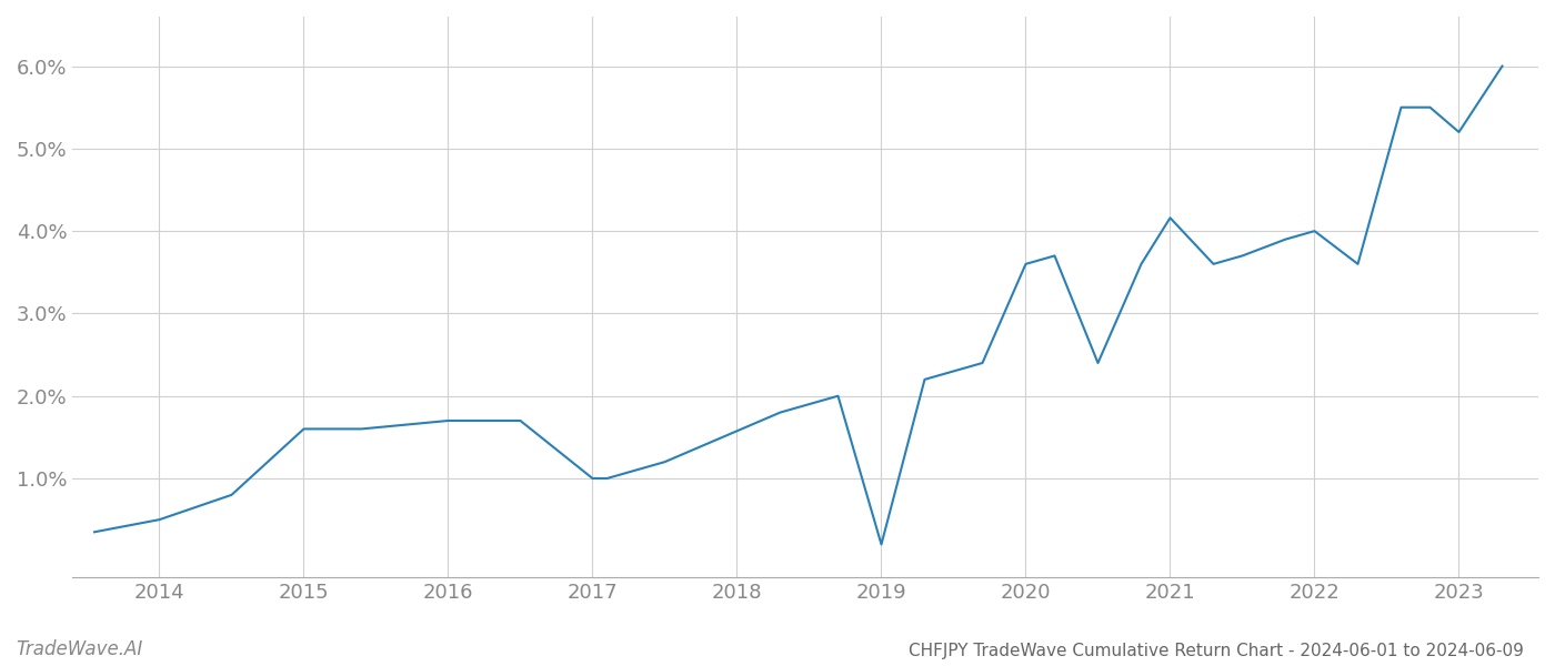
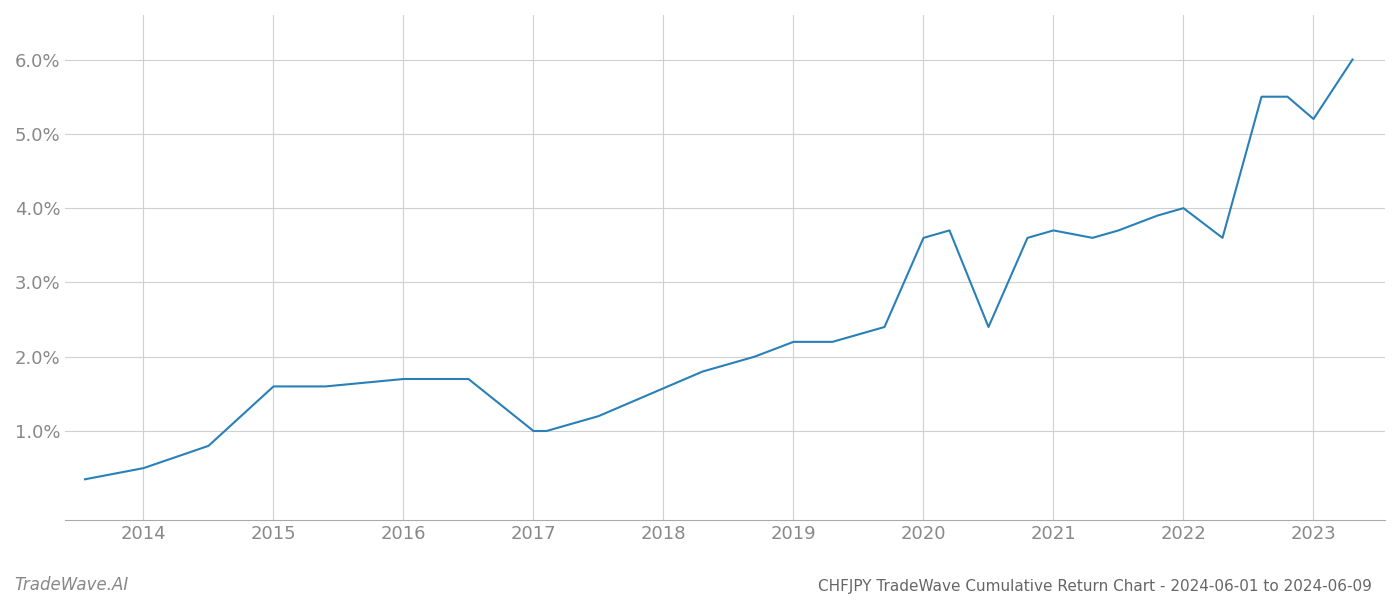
2019: 0.20% -> 2.20%
2021: 4.16% -> 3.70%
